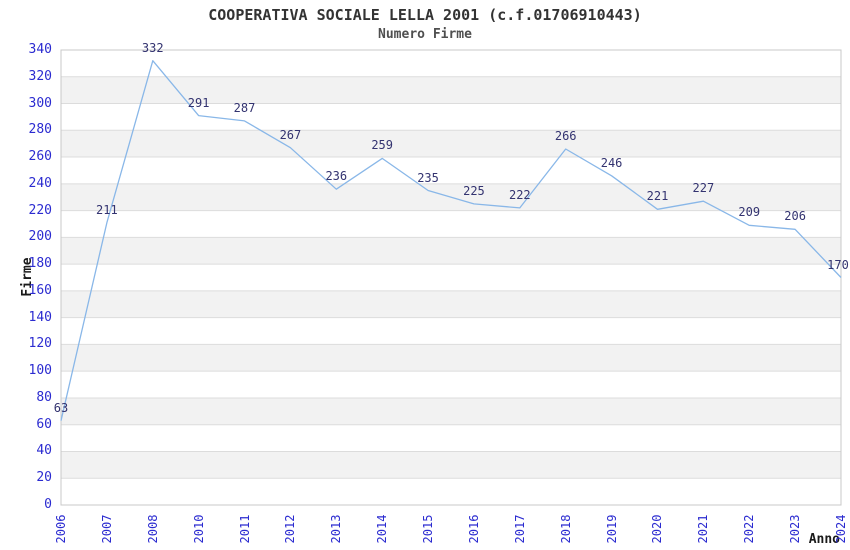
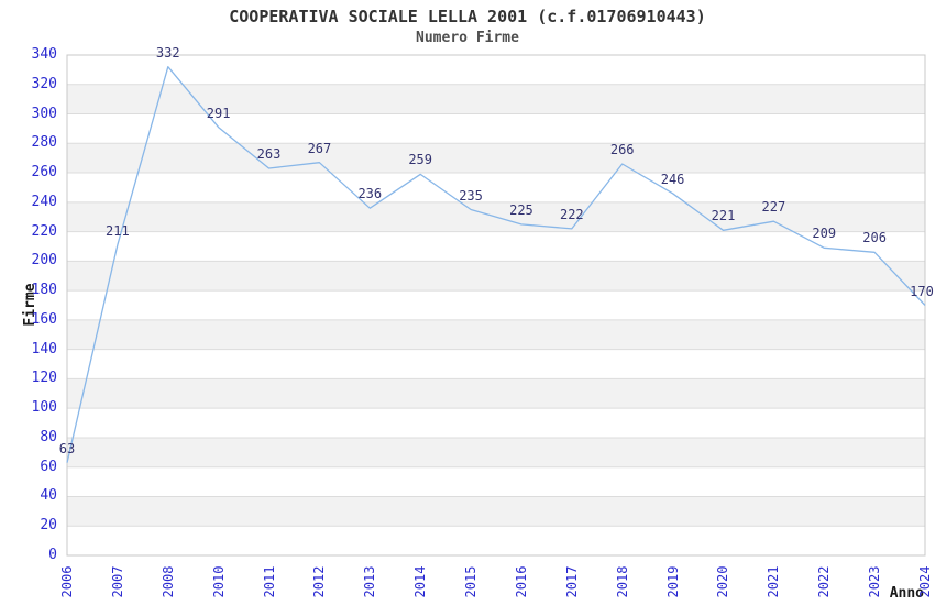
2011: 287 -> 263
